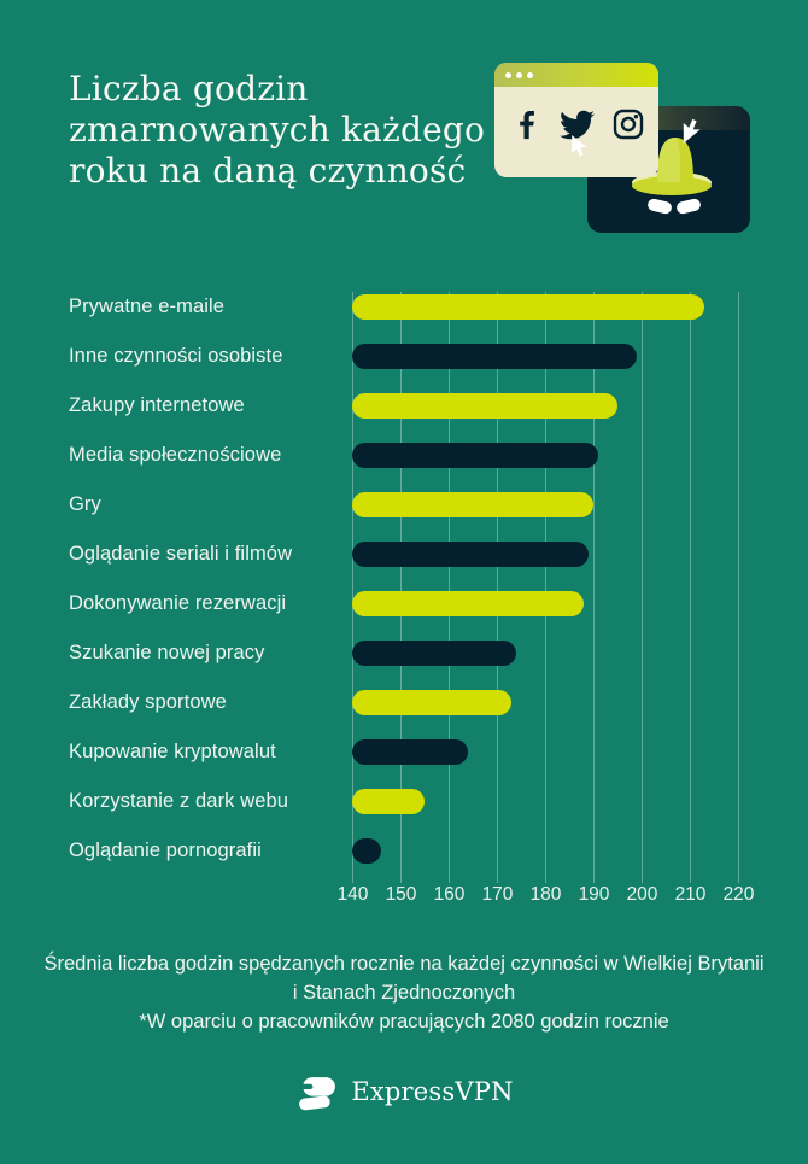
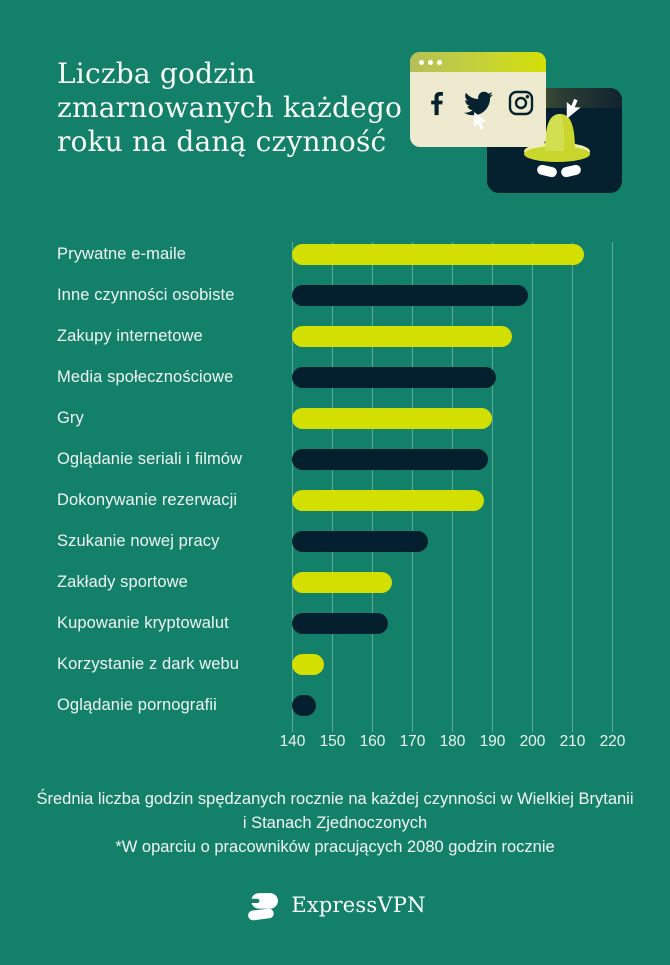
Zakłady sportowe: 173 -> 165
Korzystanie z dark webu: 155 -> 148
